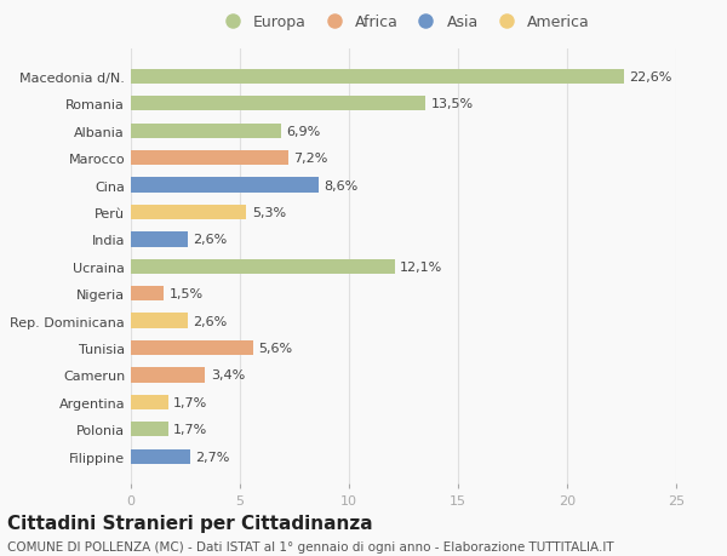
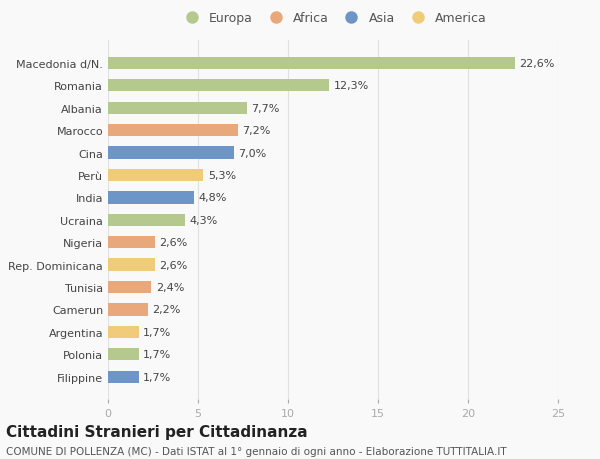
Romania: 13,5% -> 12,3%
Albania: 6,9% -> 7,7%
Cina: 8,6% -> 7,0%
India: 2,6% -> 4,8%
Ucraina: 12,1% -> 4,3%
Nigeria: 1,5% -> 2,6%
Tunisia: 5,6% -> 2,4%
Camerun: 3,4% -> 2,2%
Filippine: 2,7% -> 1,7%
